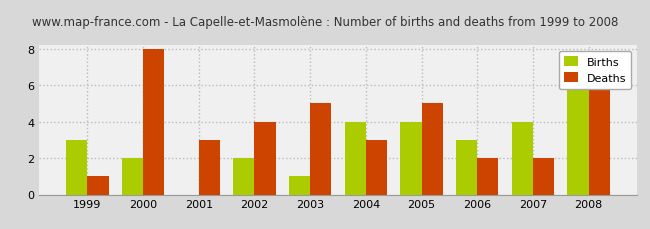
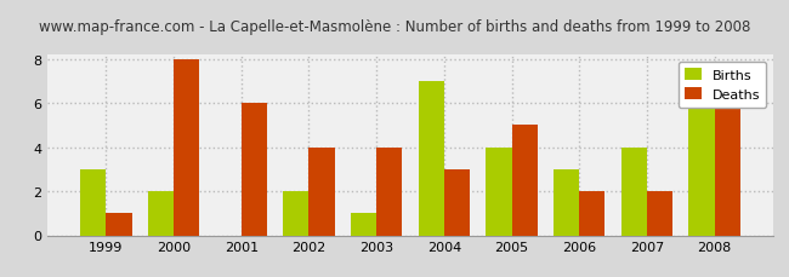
Deaths/2001: 3 -> 6
Deaths/2003: 5 -> 4
Births/2004: 4 -> 7
